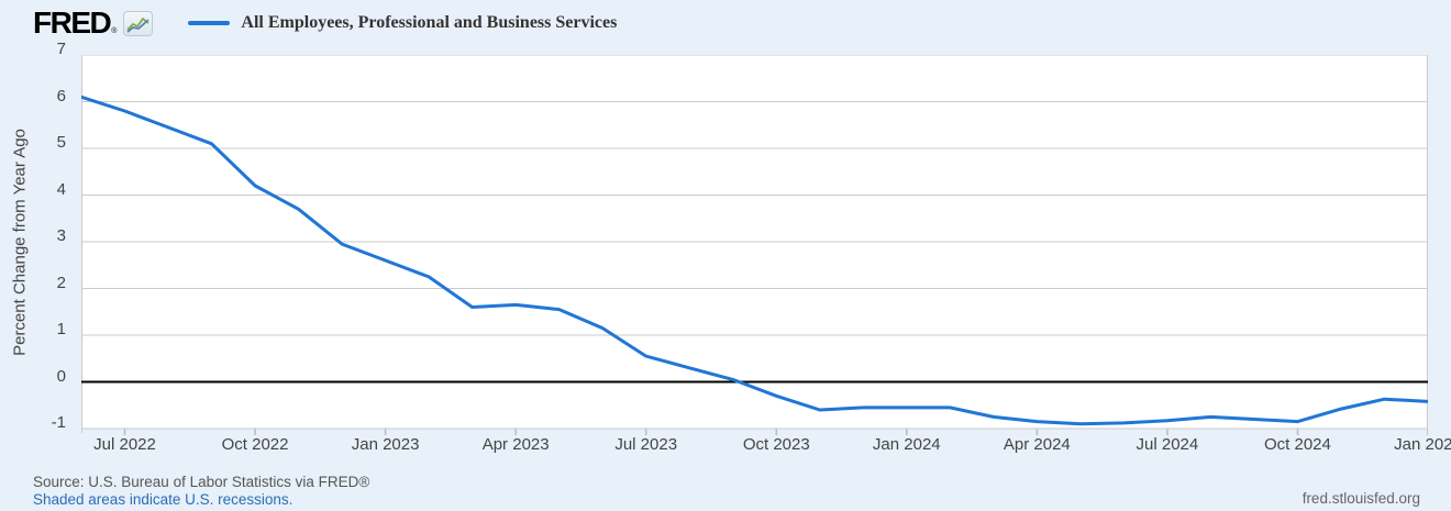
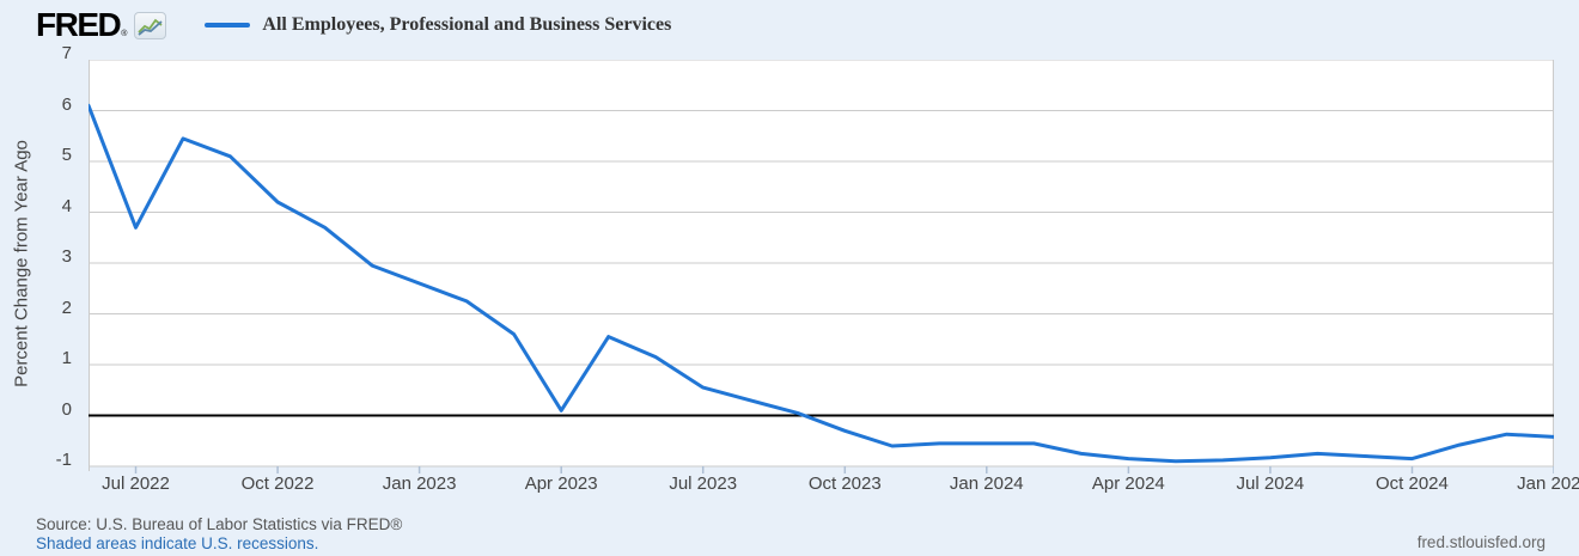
Jul 2022: 5.8 -> 3.7
Apr 2023: 1.6 -> 0.1
